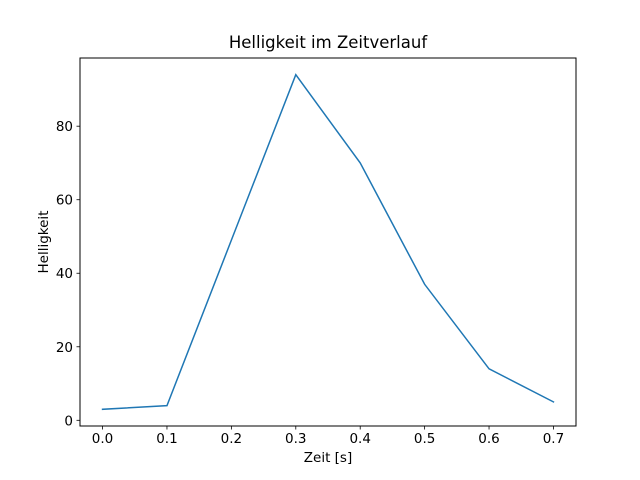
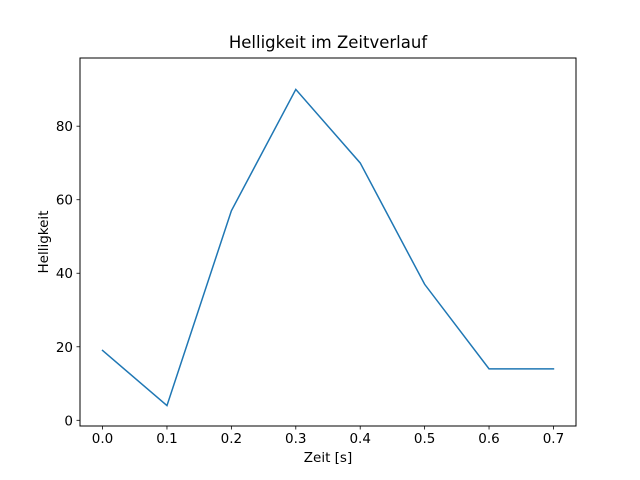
0.0: 3 -> 19
0.2: 49 -> 57
0.3: 94 -> 90
0.7: 5 -> 14
